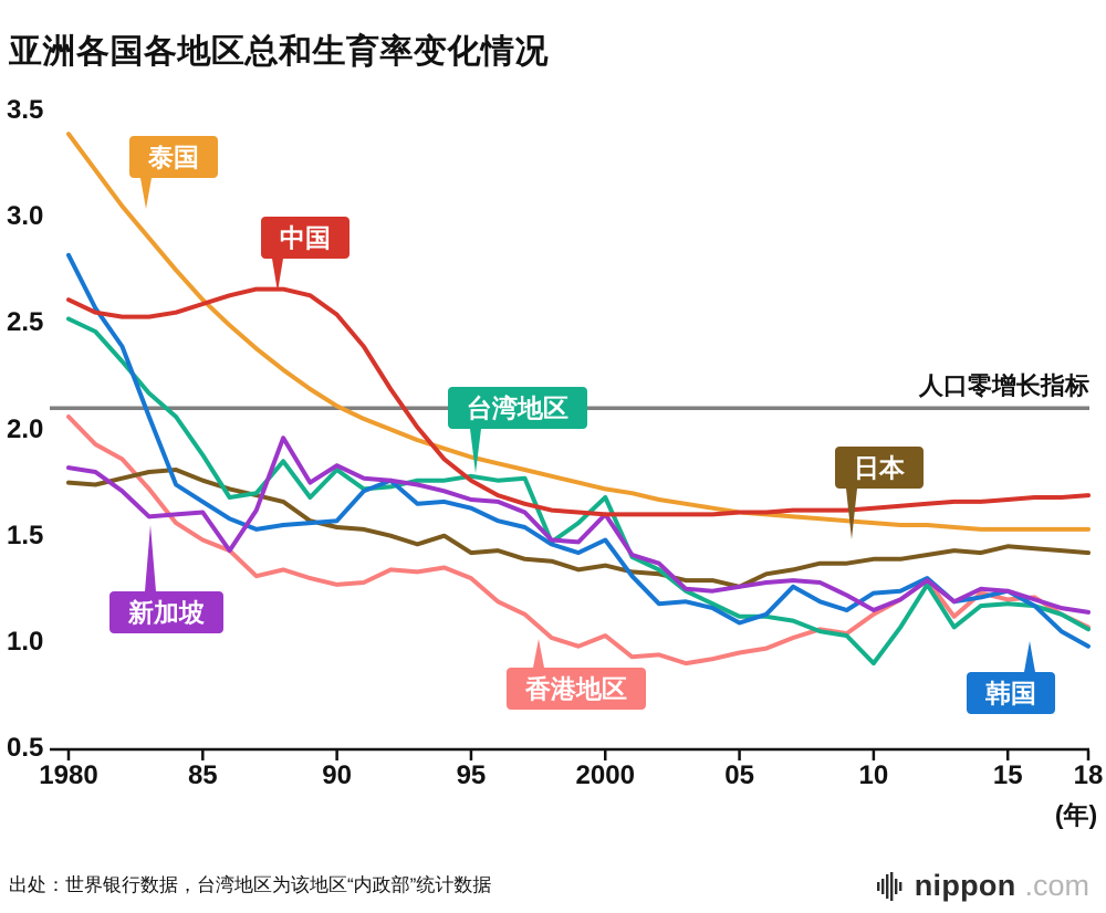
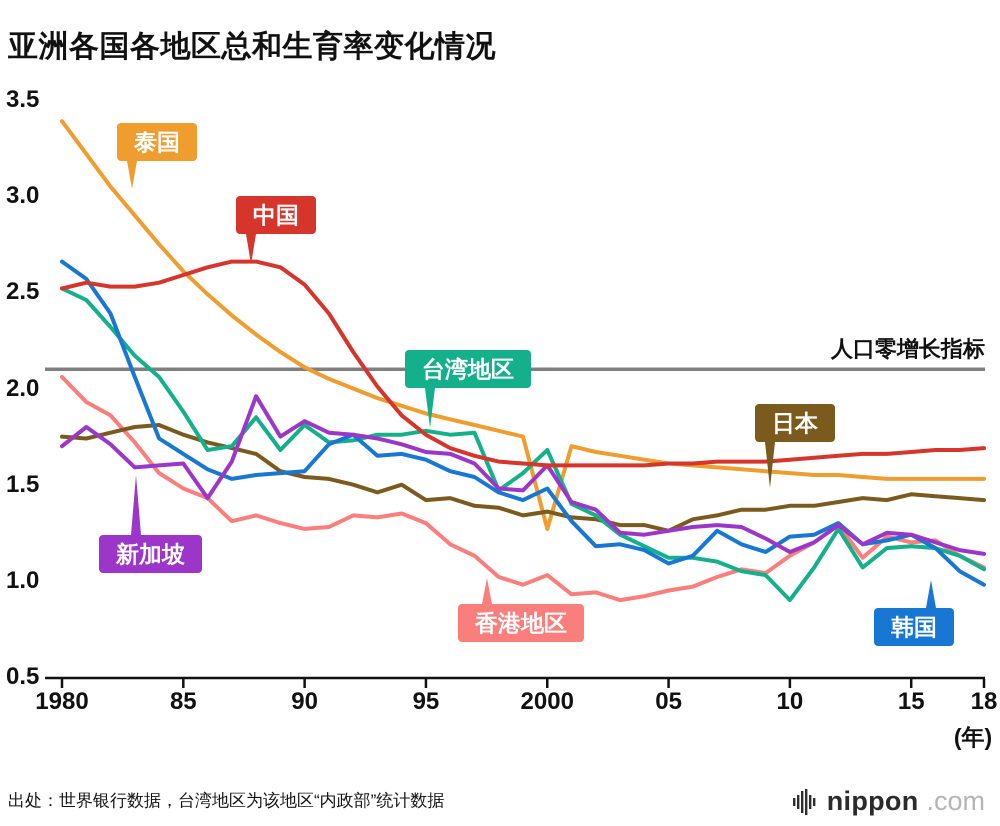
中国/1980: 2.61 -> 2.52
新加坡/1980: 1.82 -> 1.70
韩国/1980: 2.82 -> 2.66
泰国/2000: 1.72 -> 1.27
